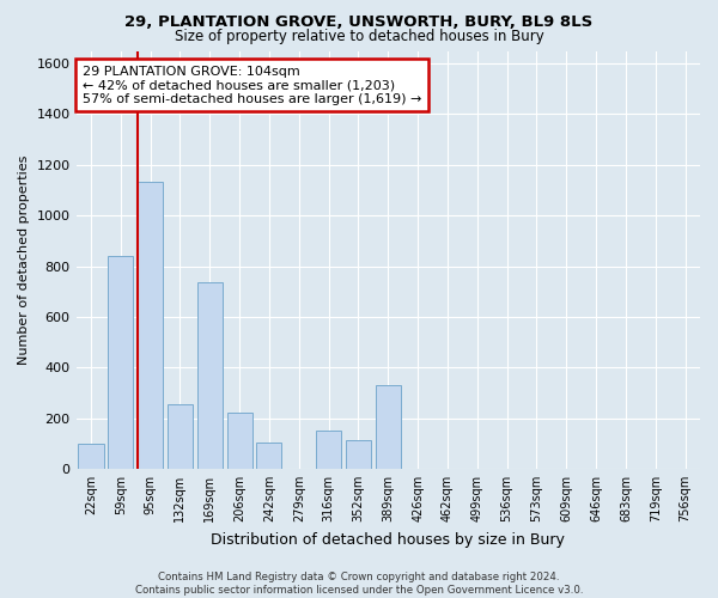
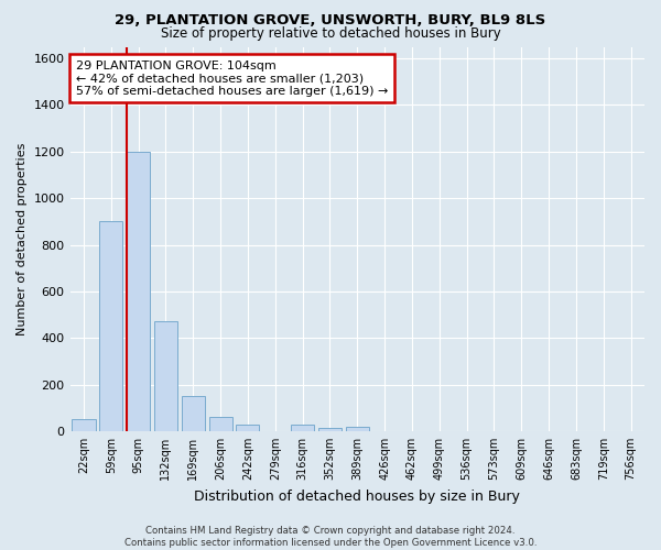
22sqm: 100 -> 50
59sqm: 840 -> 900
95sqm: 1135 -> 1200
132sqm: 255 -> 470
169sqm: 735 -> 150
206sqm: 220 -> 60
242sqm: 105 -> 30
316sqm: 150 -> 30
352sqm: 115 -> 15
389sqm: 330 -> 20
